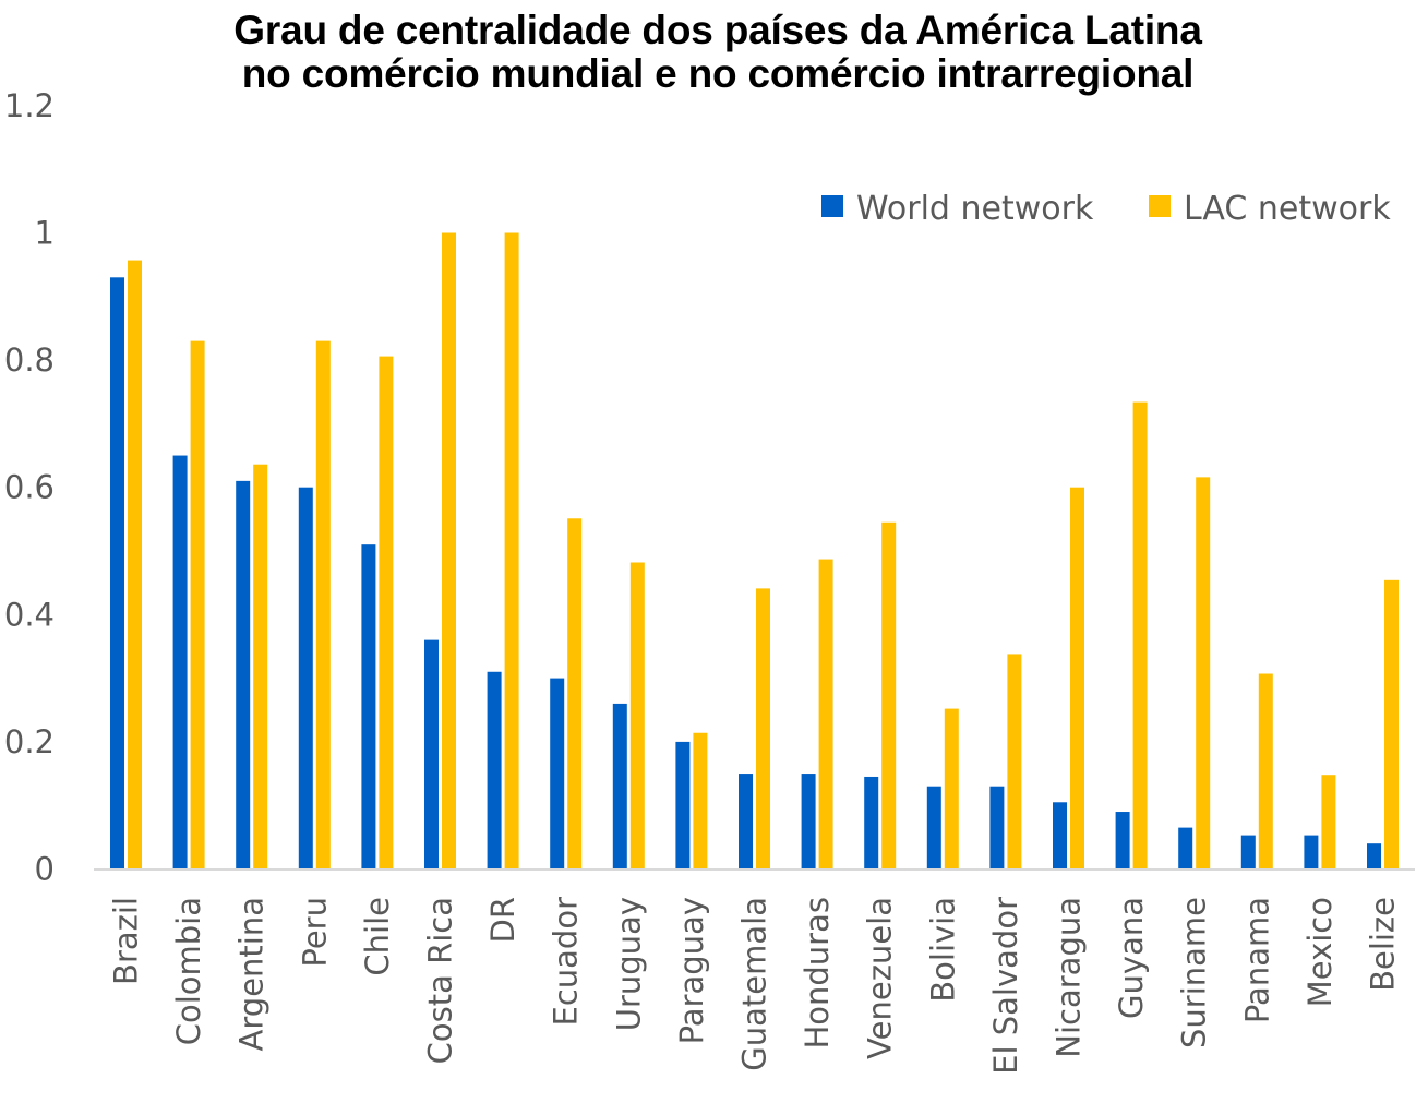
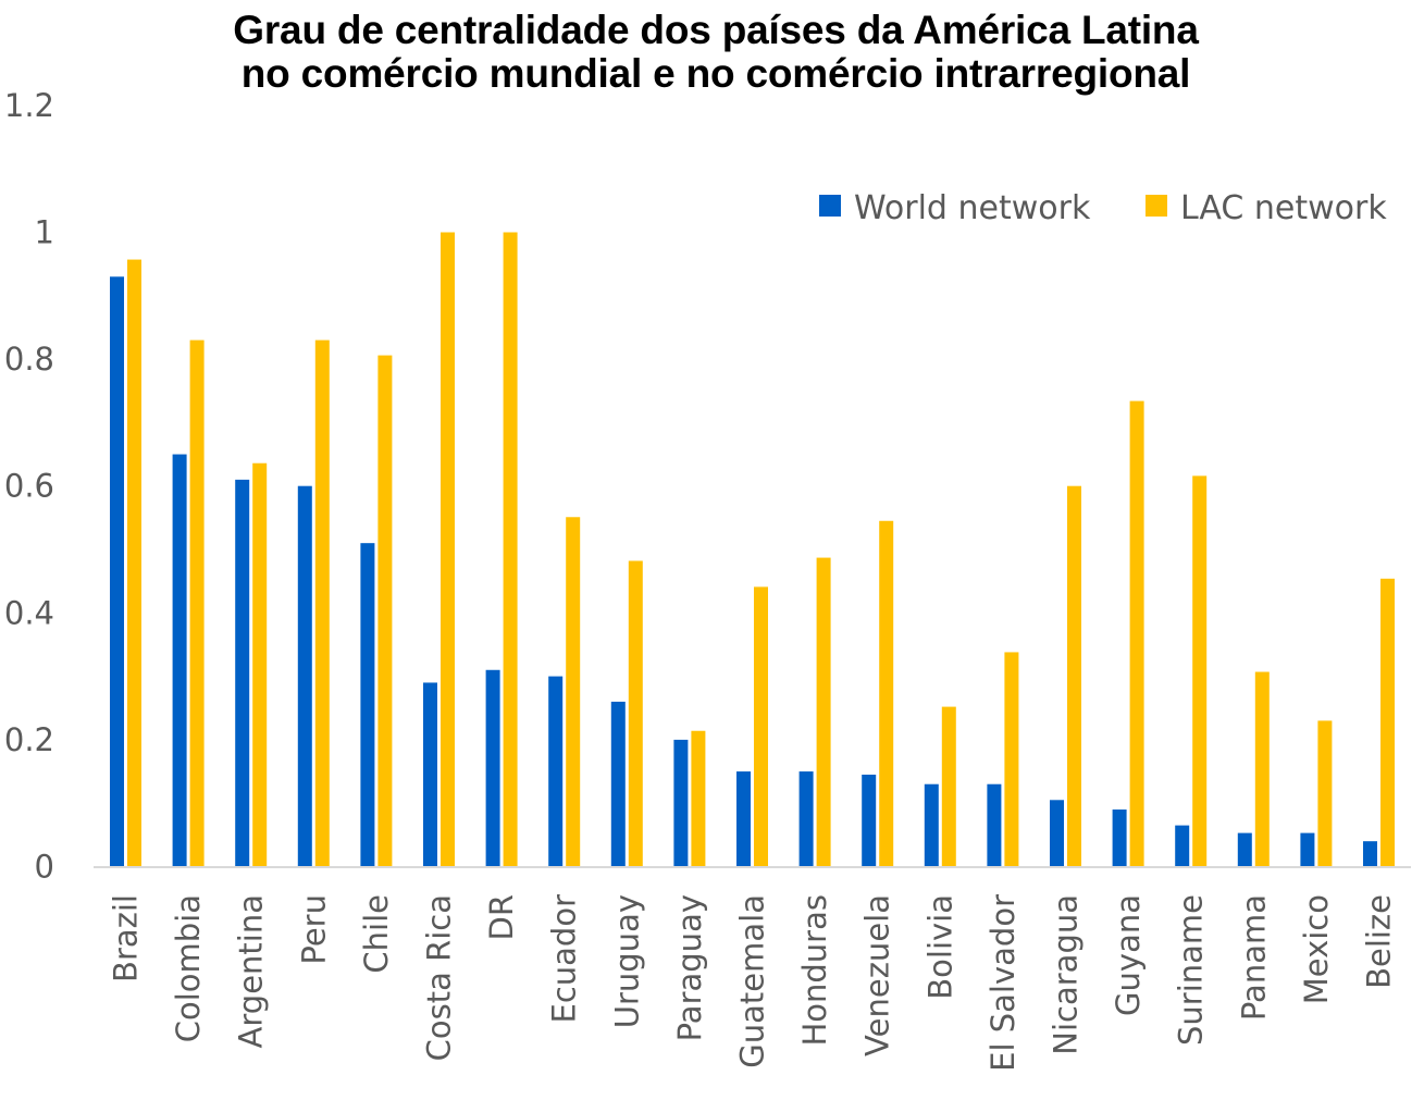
World network/Costa Rica: 0.36 -> 0.29
LAC network/Mexico: 0.15 -> 0.23
